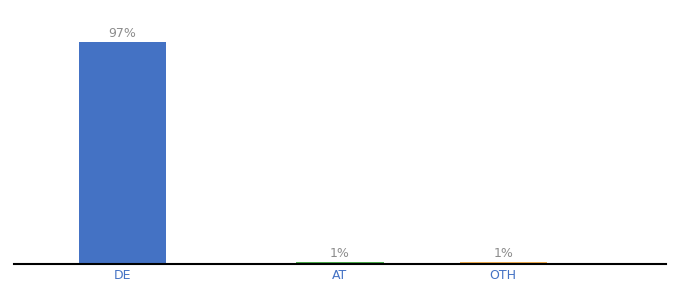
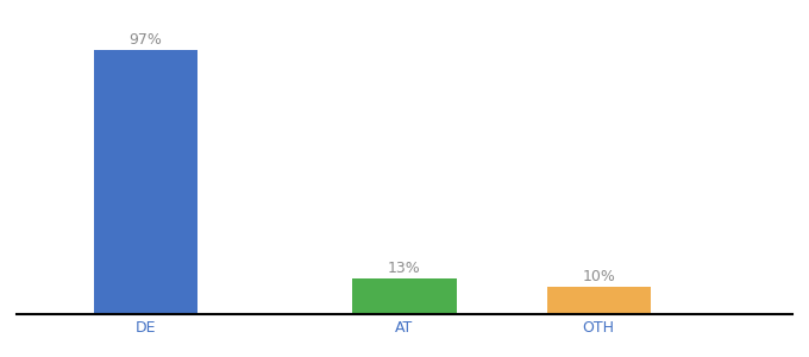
AT: 1% -> 13%
OTH: 1% -> 10%
